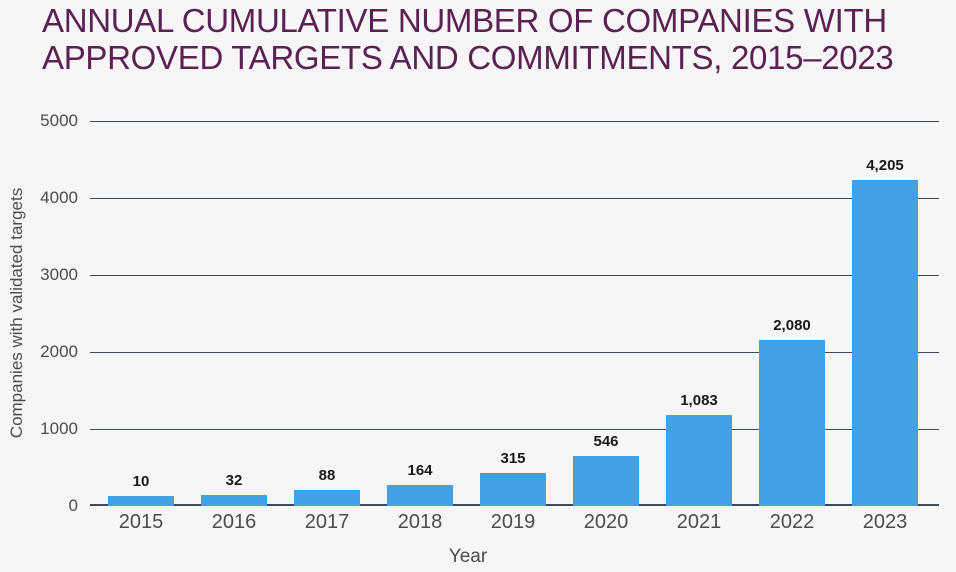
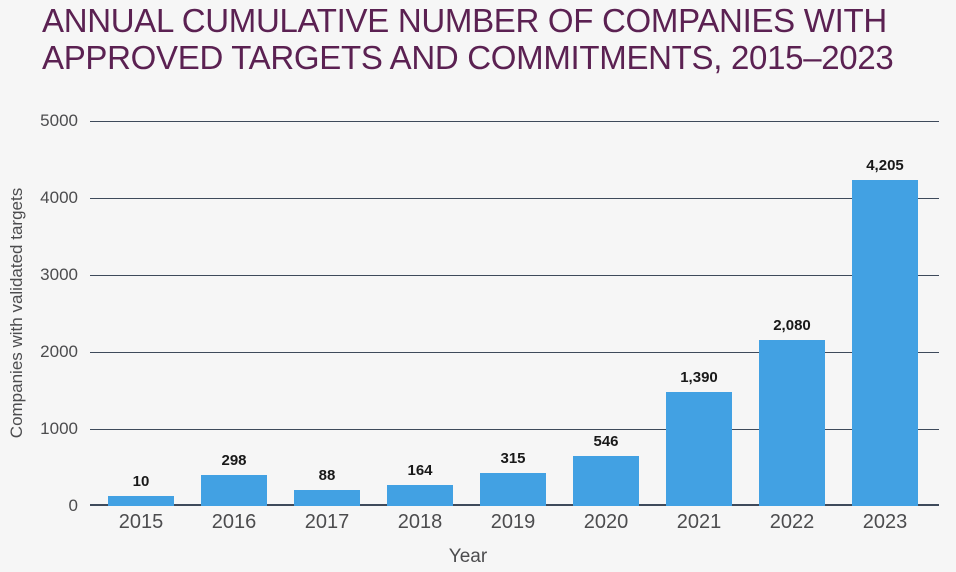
2016: 32 -> 298
2021: 1,083 -> 1,390
